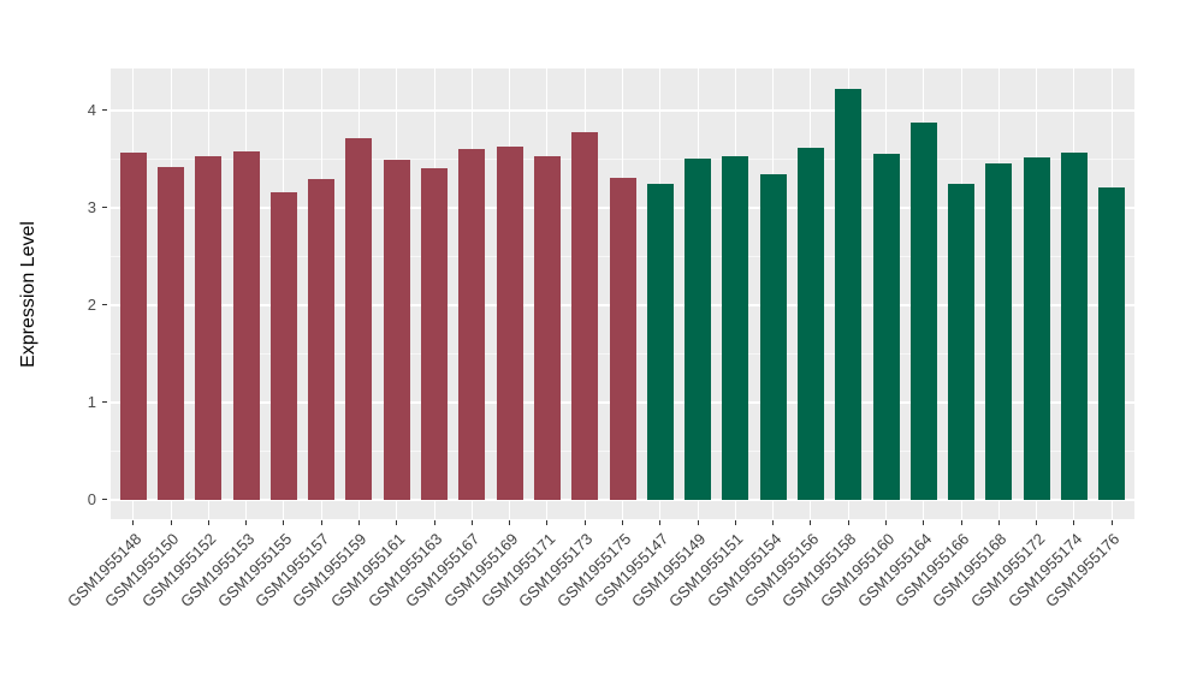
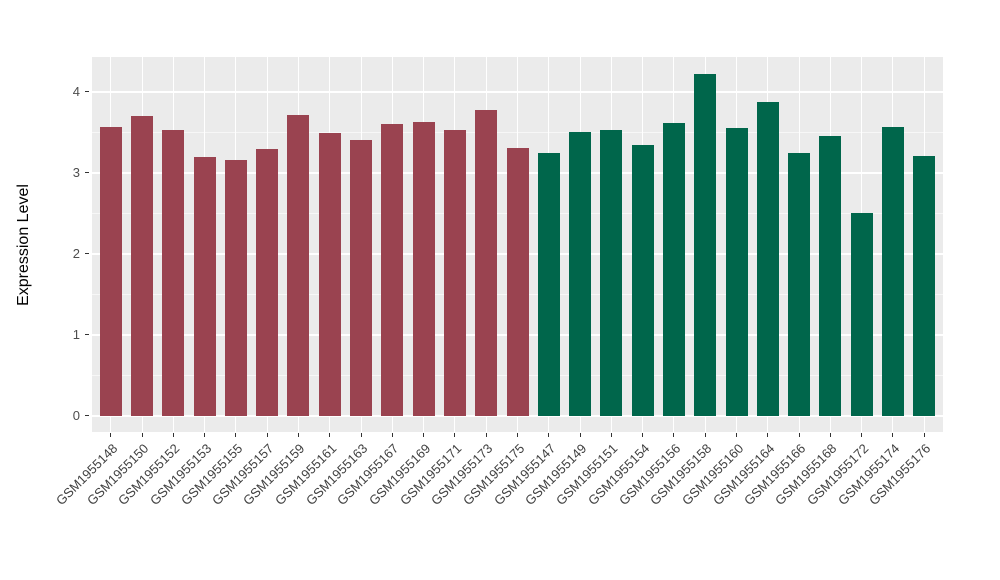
GSM1955150: 3.4 -> 3.7
GSM1955153: 3.6 -> 3.2
GSM1955172: 3.5 -> 2.5
